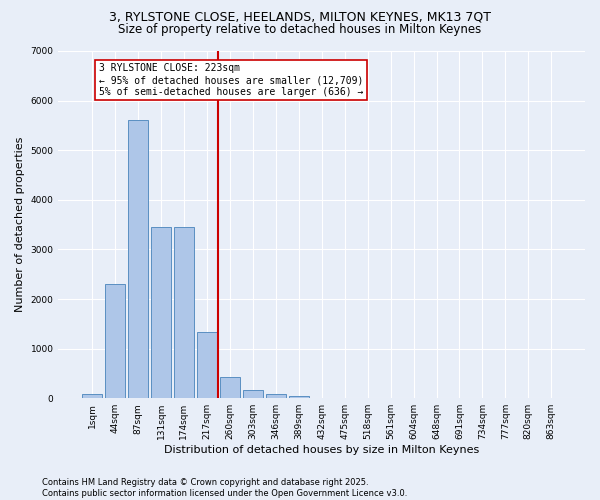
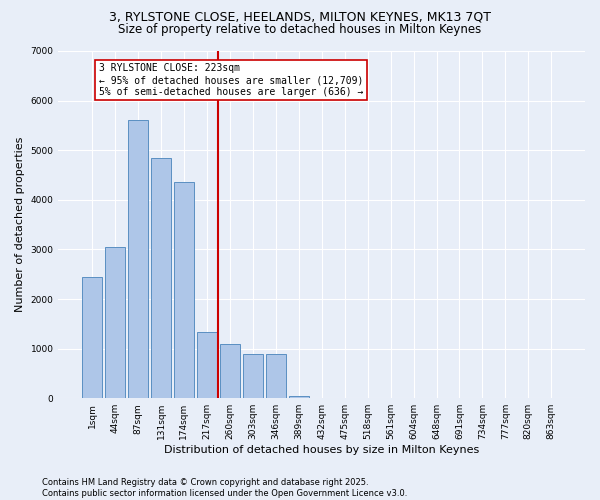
1sqm: 80 -> 2450
44sqm: 2300 -> 3050
131sqm: 3450 -> 4850
174sqm: 3450 -> 4350
260sqm: 430 -> 1100
303sqm: 180 -> 900
346sqm: 90 -> 900
